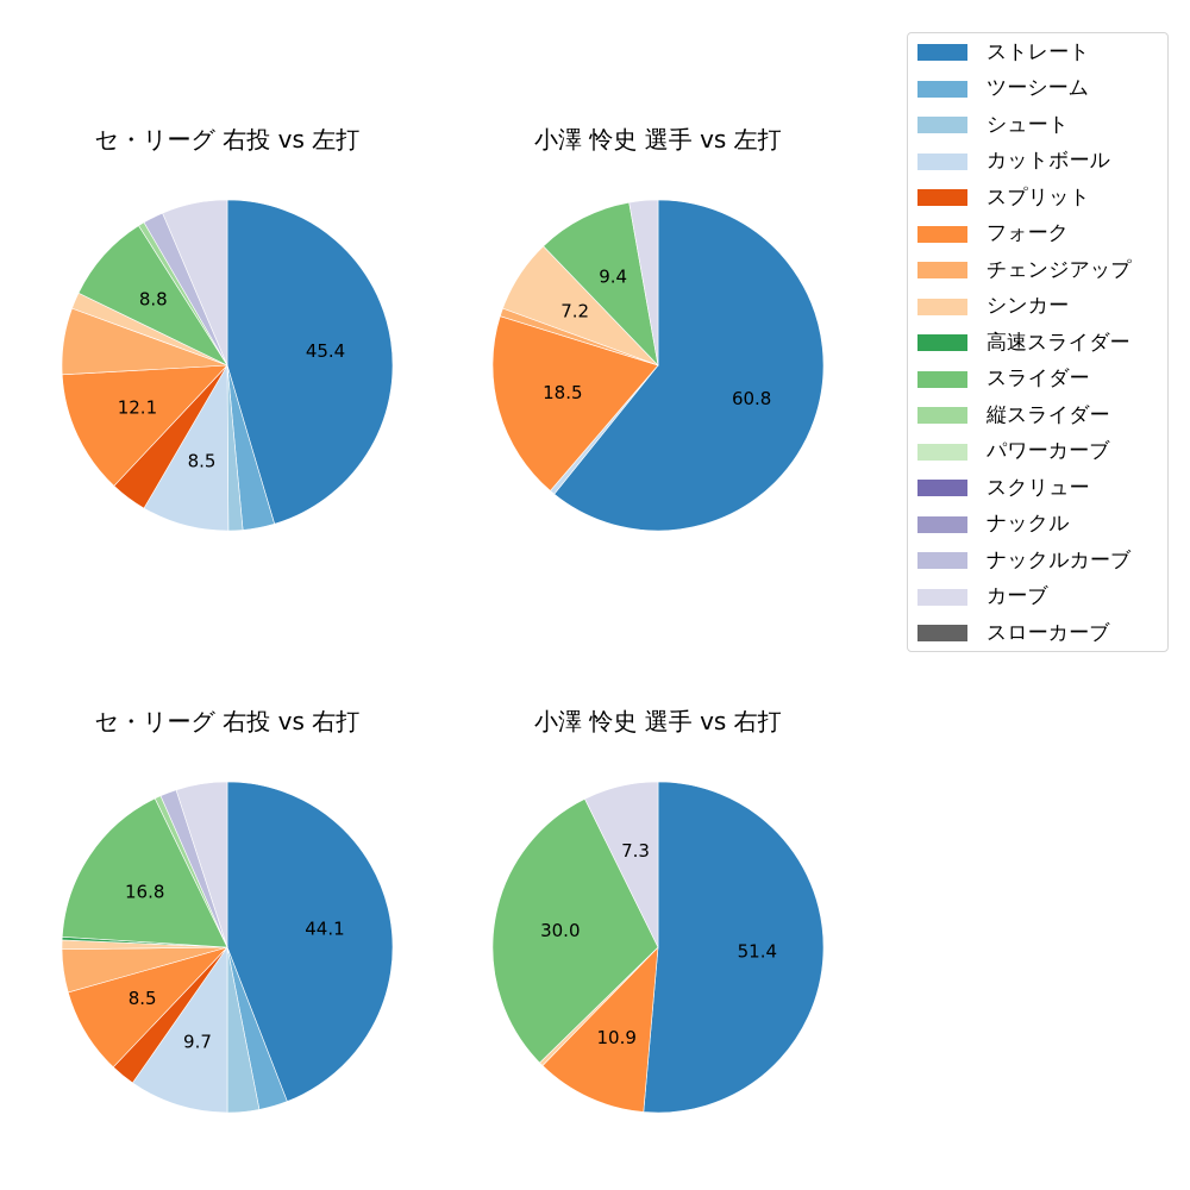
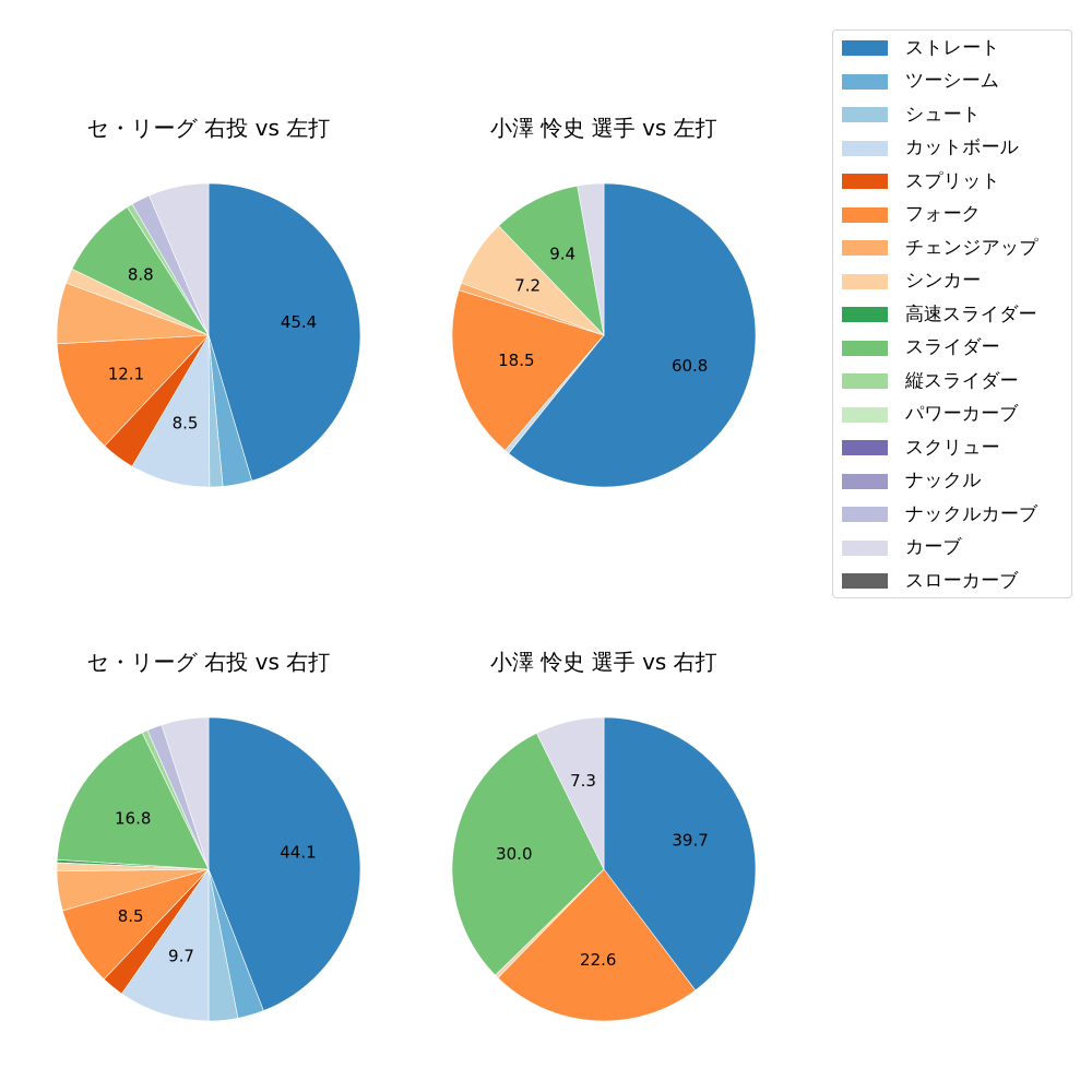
小澤 怜史 選手 vs 右打/ストレート: 51.4 -> 39.7
小澤 怜史 選手 vs 右打/フォーク: 10.9 -> 22.6
